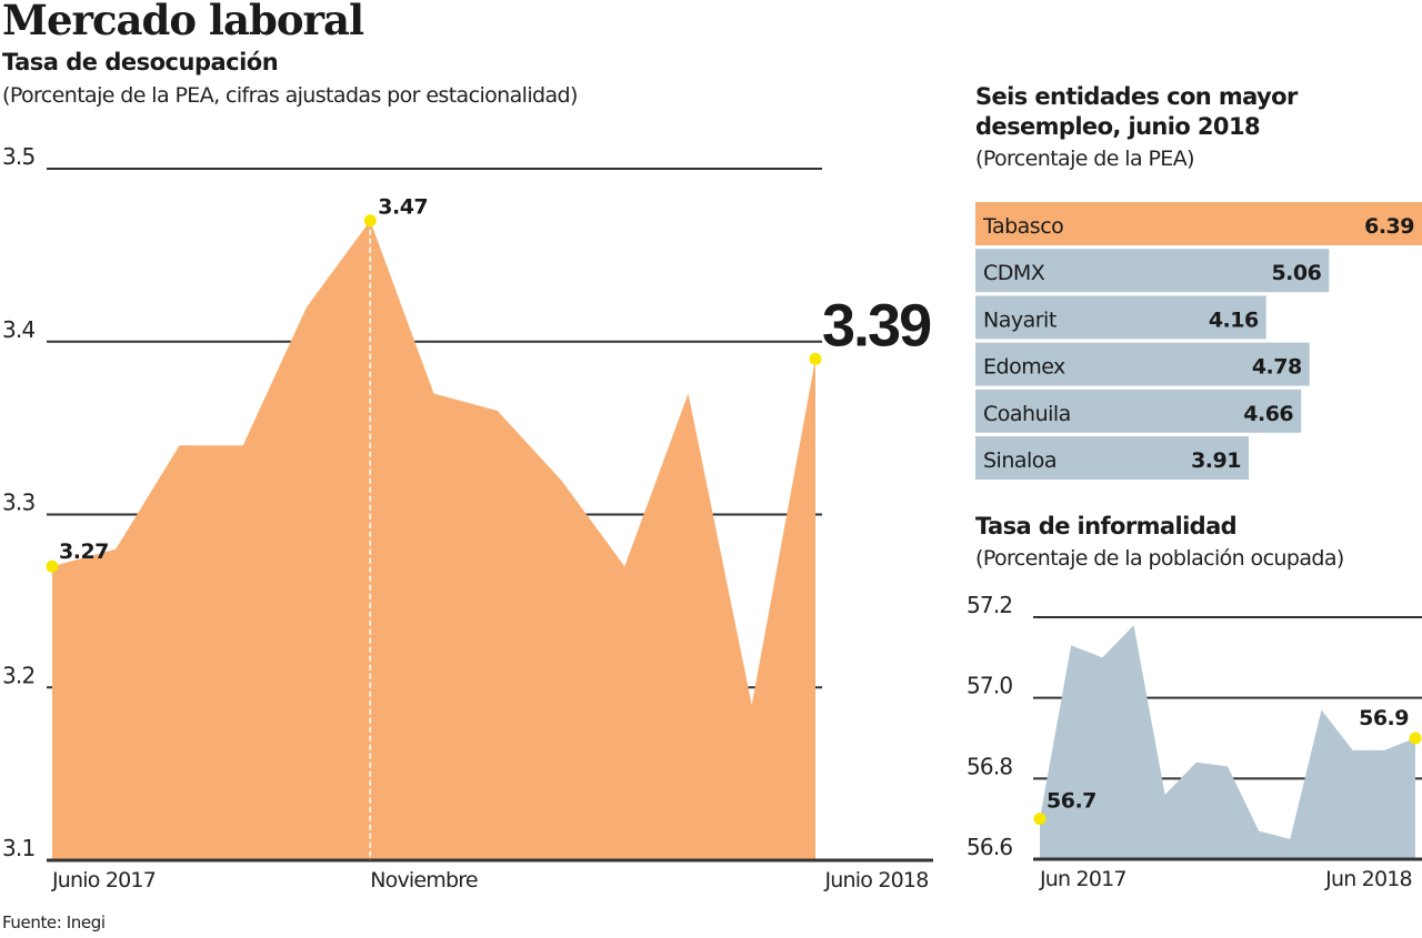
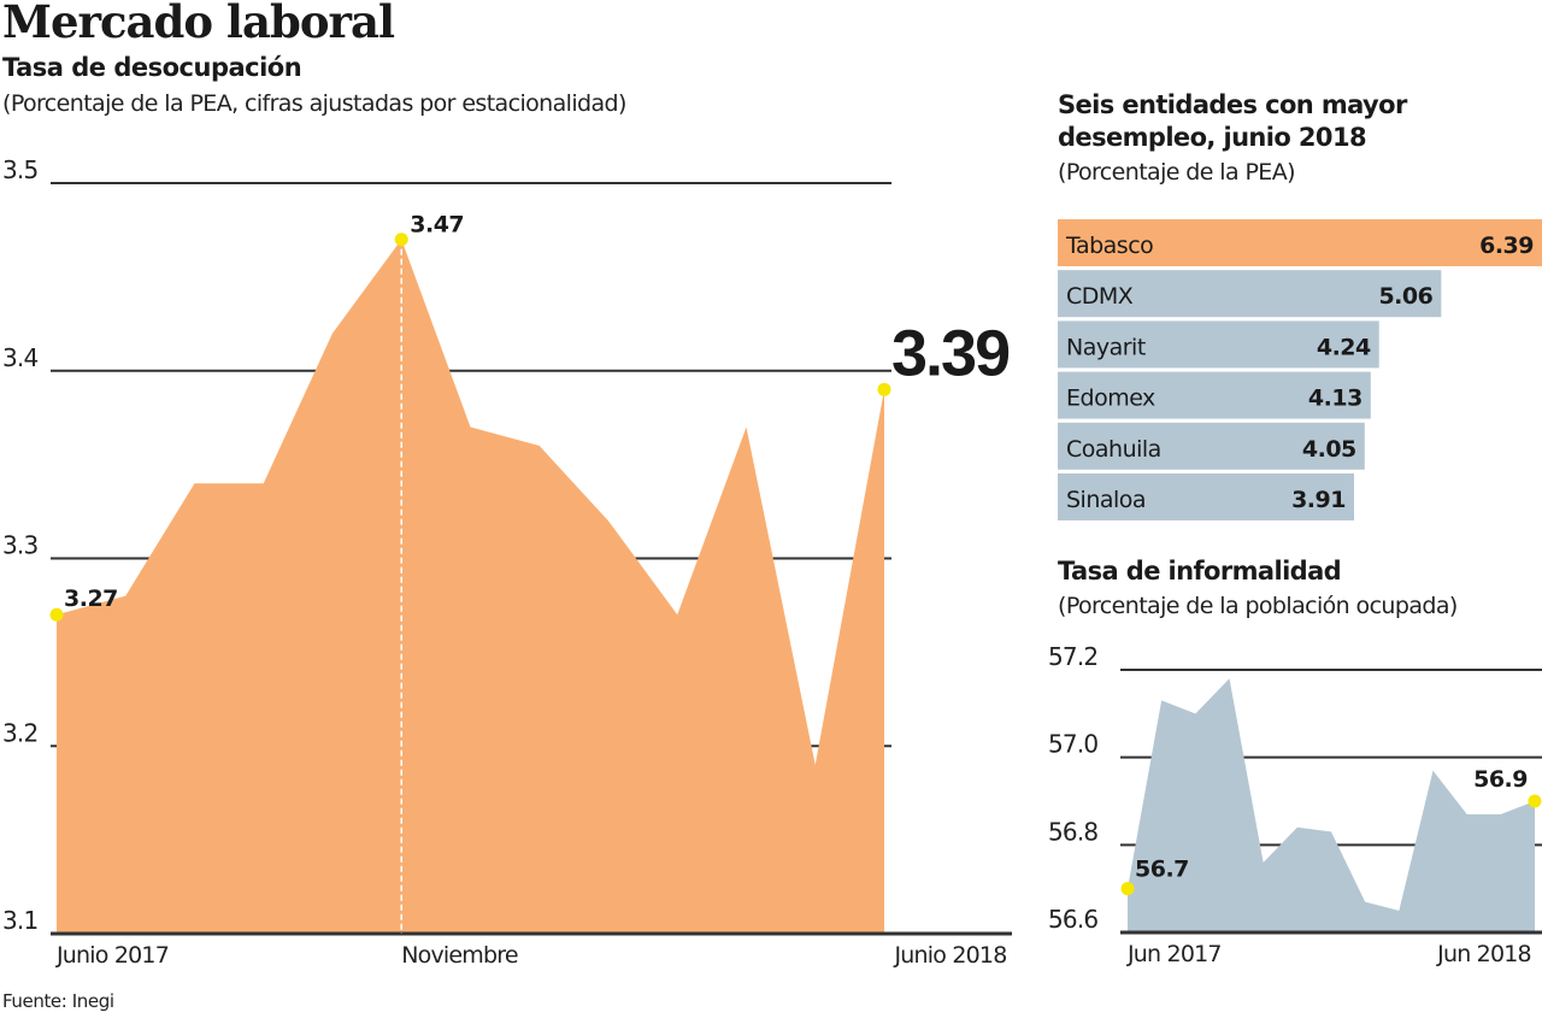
Seis entidades con mayor desempleo, junio 2018/Nayarit: 4.16 -> 4.24
Seis entidades con mayor desempleo, junio 2018/Edomex: 4.78 -> 4.13
Seis entidades con mayor desempleo, junio 2018/Coahuila: 4.66 -> 4.05
